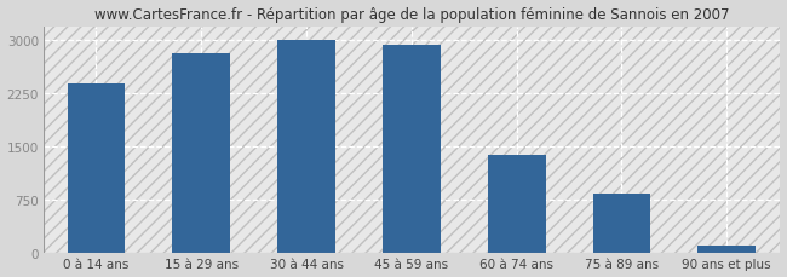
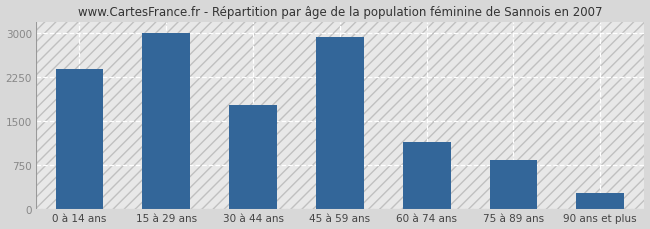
15 à 29 ans: 2820 -> 3000
30 à 44 ans: 3000 -> 1780
60 à 74 ans: 1390 -> 1140
90 ans et plus: 110 -> 280
